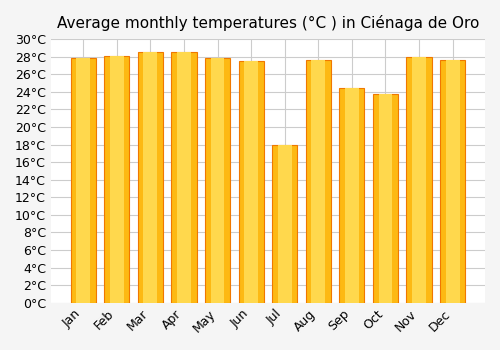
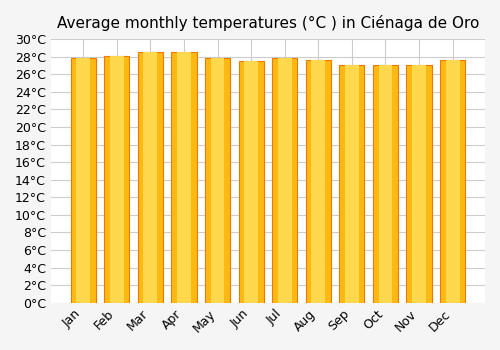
Jul: 18.0°C -> 27.8°C
Sep: 24.4°C -> 27.1°C
Oct: 23.8°C -> 27.0°C
Nov: 28.0°C -> 27.0°C
